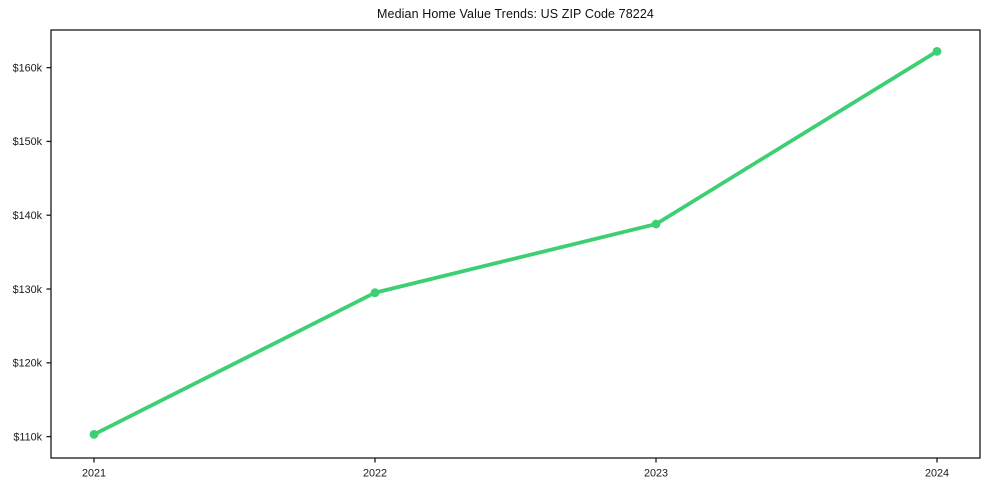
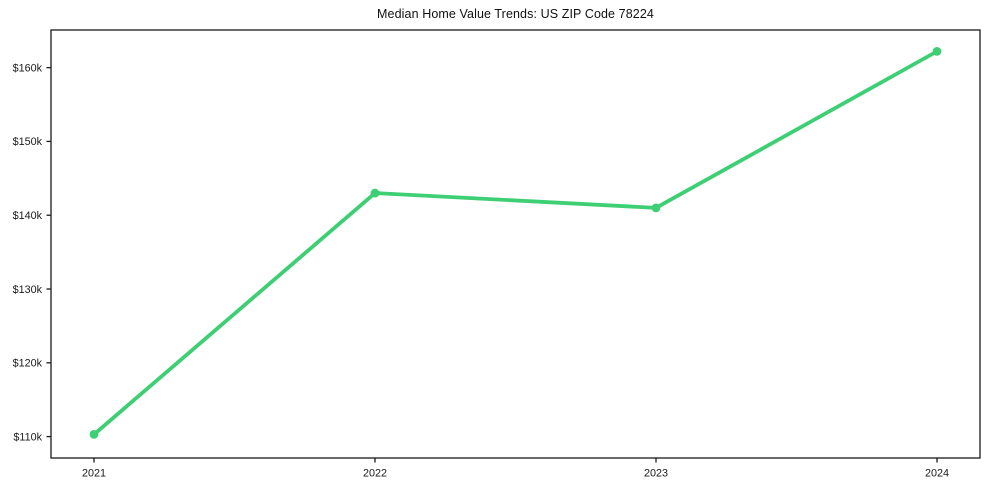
2022: $130k -> $143k
2023: $139k -> $141k
